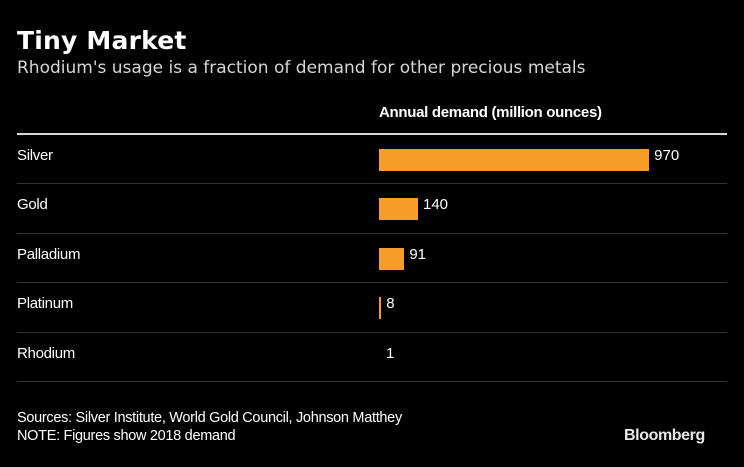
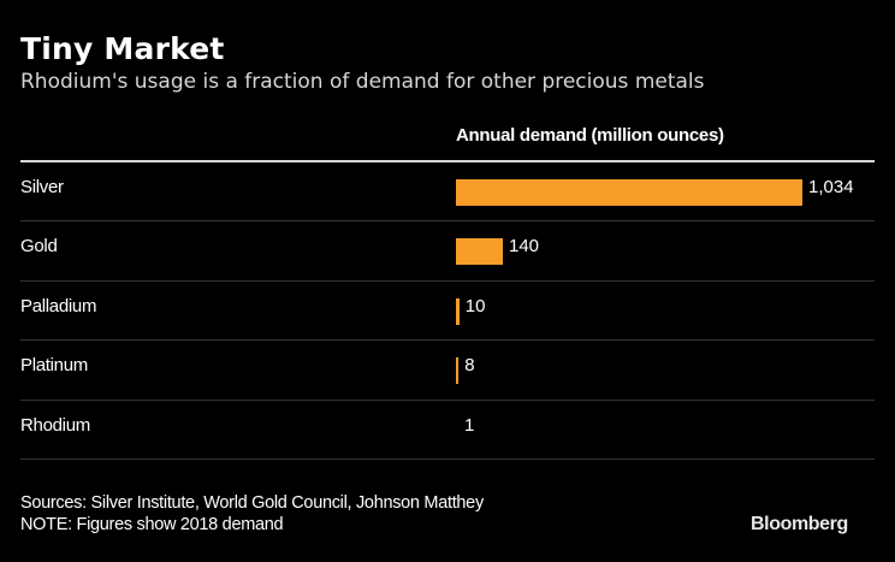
Silver: 970 -> 1,034
Palladium: 91 -> 10
